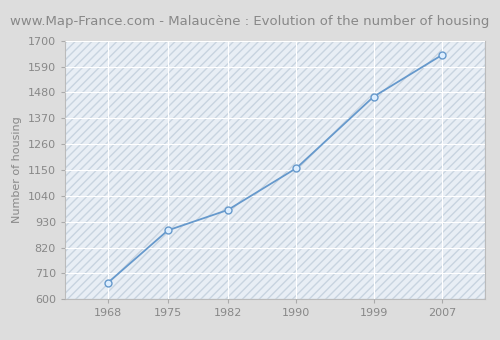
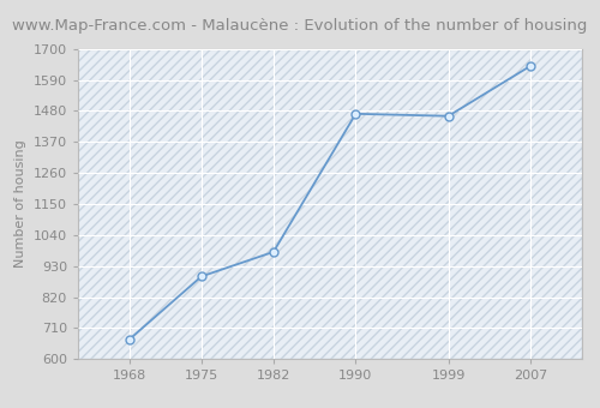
1990: 1158 -> 1470
